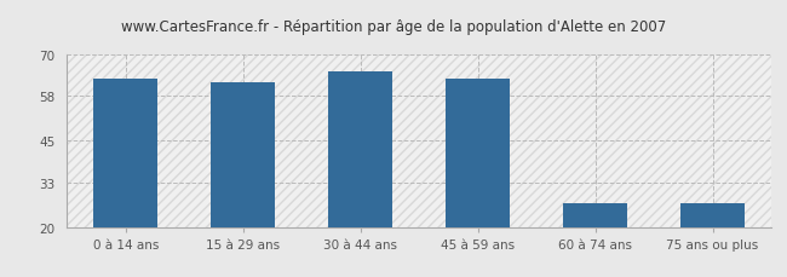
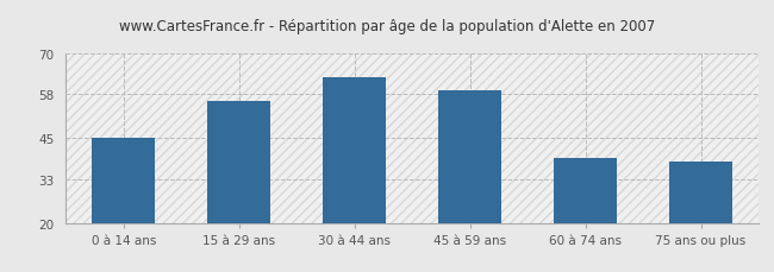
0 à 14 ans: 63 -> 45
15 à 29 ans: 62 -> 56
30 à 44 ans: 65 -> 63
45 à 59 ans: 63 -> 59
60 à 74 ans: 27 -> 39
75 ans ou plus: 27 -> 38
